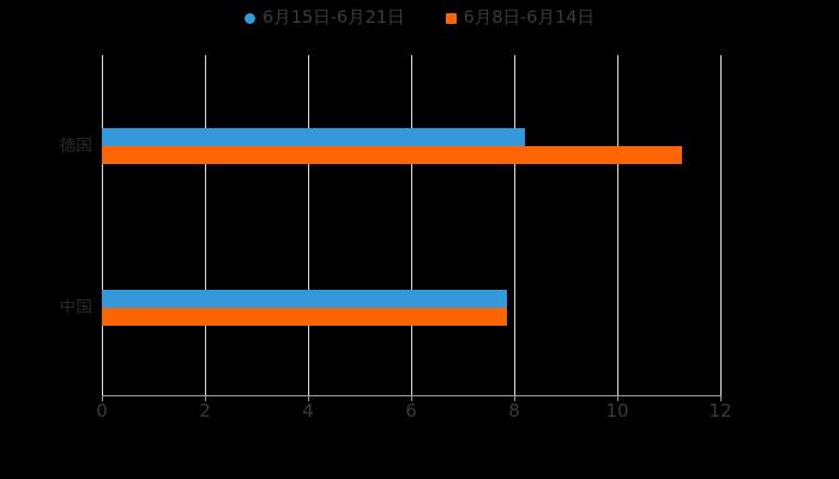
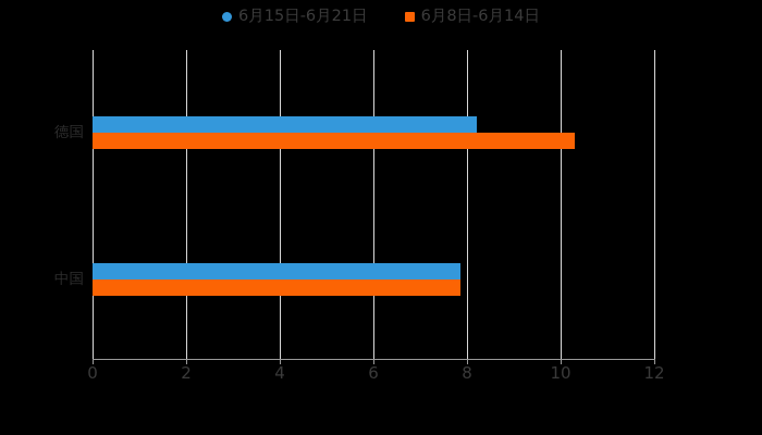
6月8日-6月14日/德国: 11.2 -> 10.3
